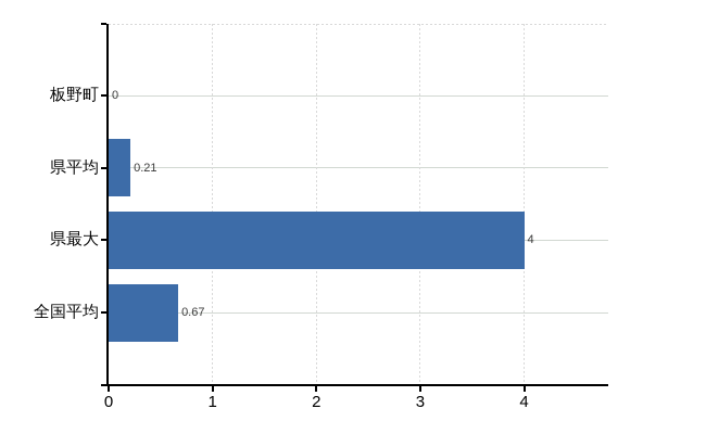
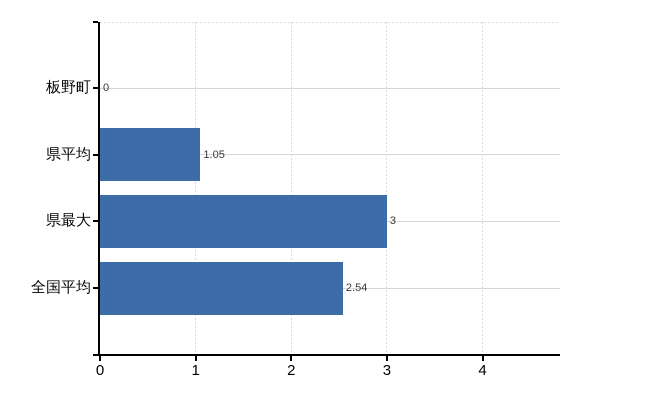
県平均: 0.21 -> 1.05
県最大: 4 -> 3
全国平均: 0.67 -> 2.54
